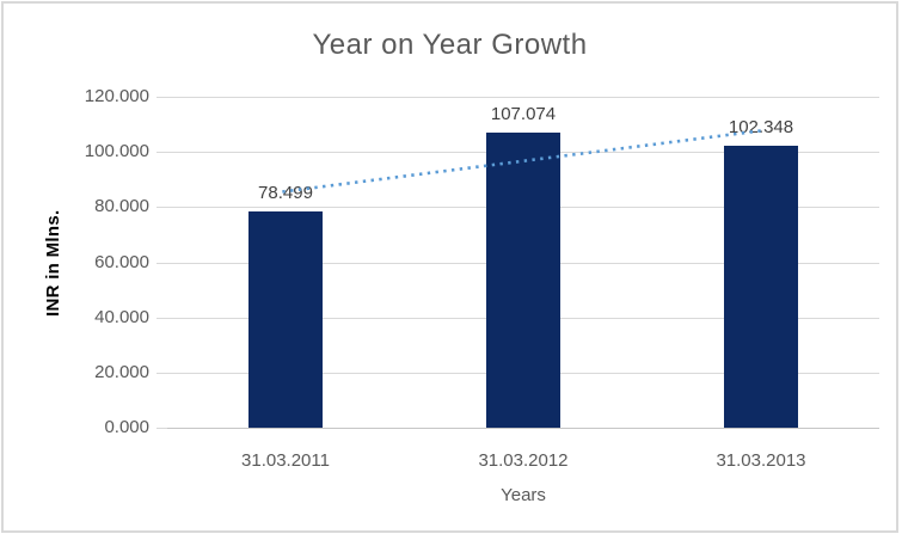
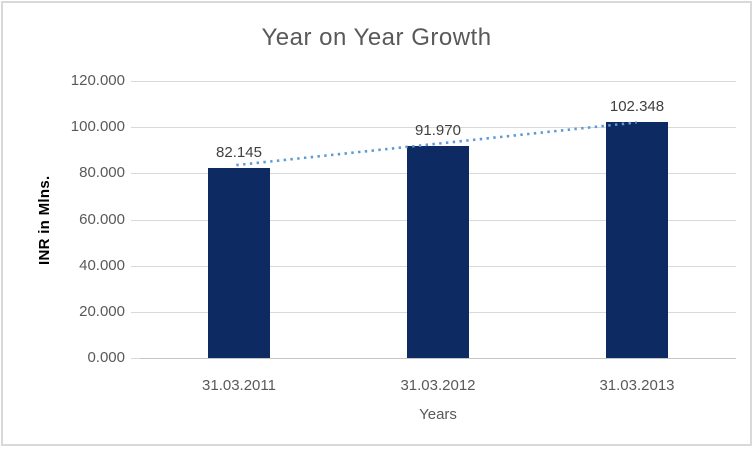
31.03.2011: 78.499 -> 82.145
31.03.2012: 107.074 -> 91.970
